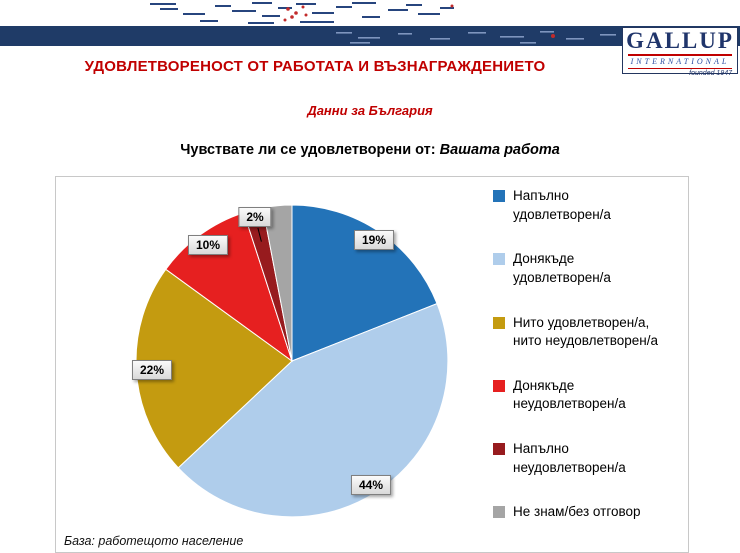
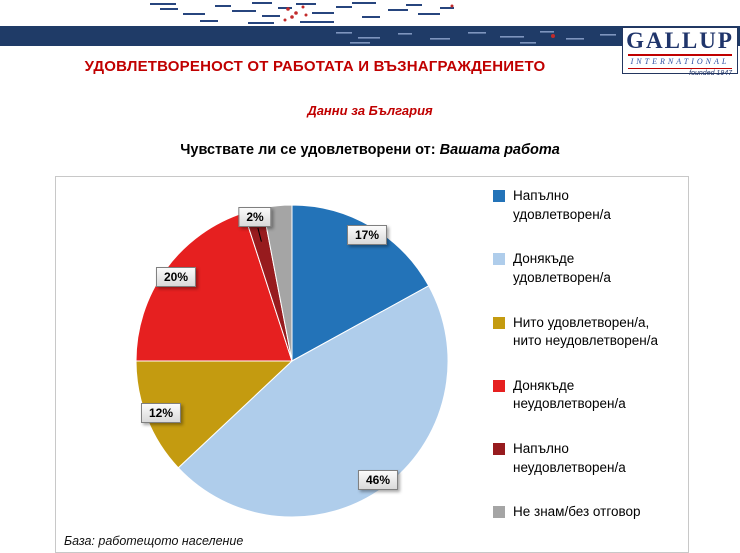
Напълно удовлетворен/а: 19% -> 17%
Донякъде удовлетворен/а: 44% -> 46%
Нито удовлетворен/а, нито неудовлетворен/а: 22% -> 12%
Донякъде неудовлетворен/а: 10% -> 20%
